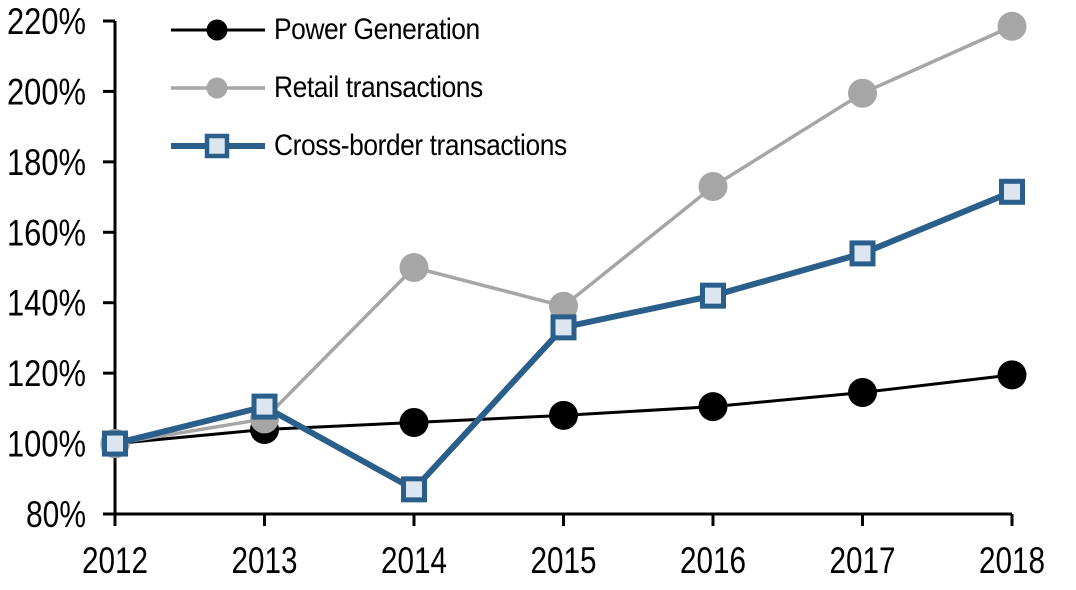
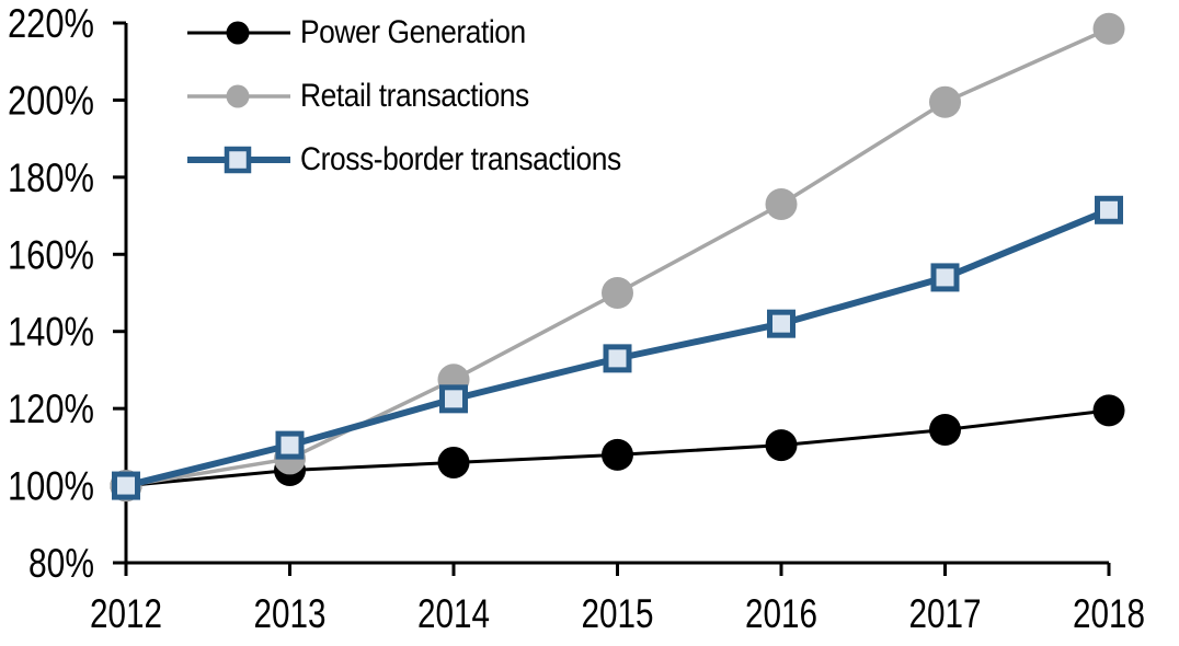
Retail transactions/2014: 150% -> 128%
Cross-border transactions/2014: 87% -> 122%
Retail transactions/2015: 139% -> 150%
